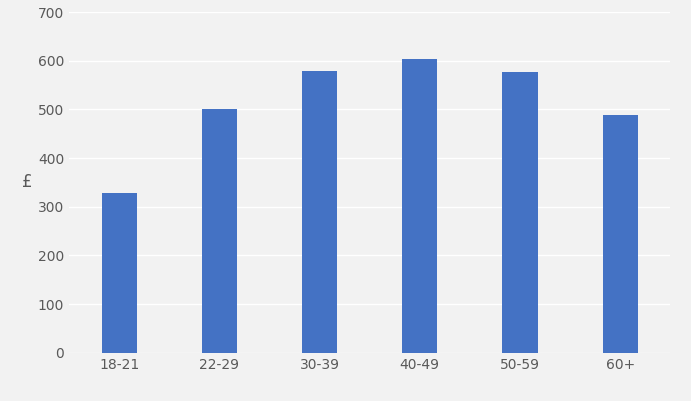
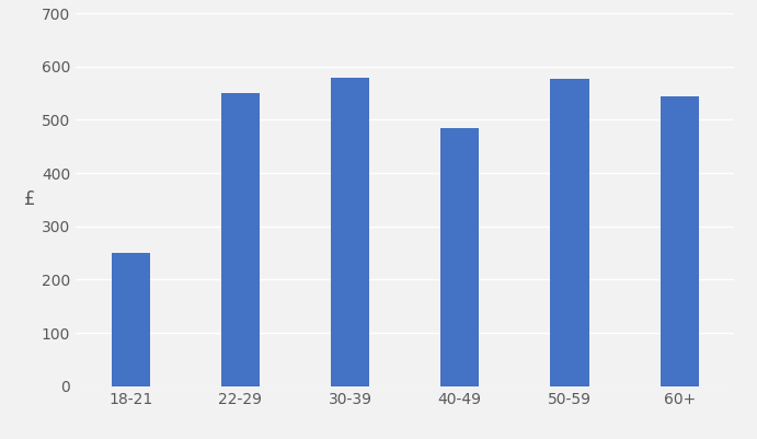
18-21: 328 -> 250
22-29: 500 -> 550
40-49: 603 -> 485
60+: 489 -> 545
